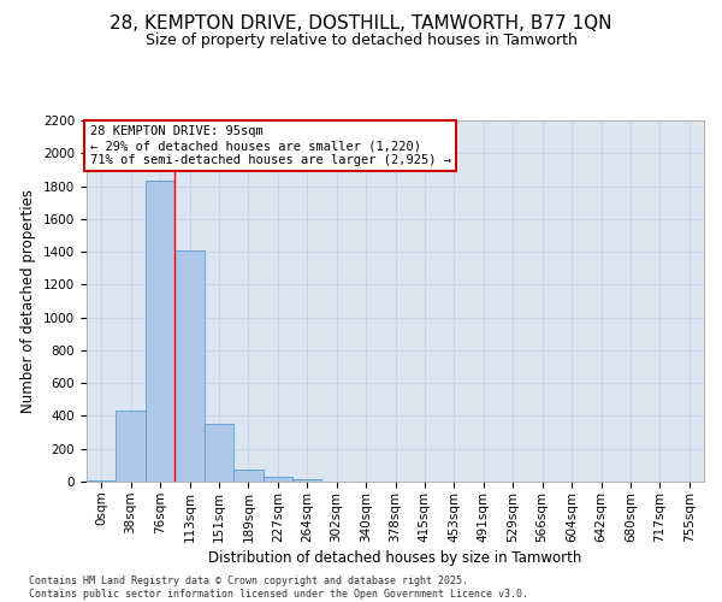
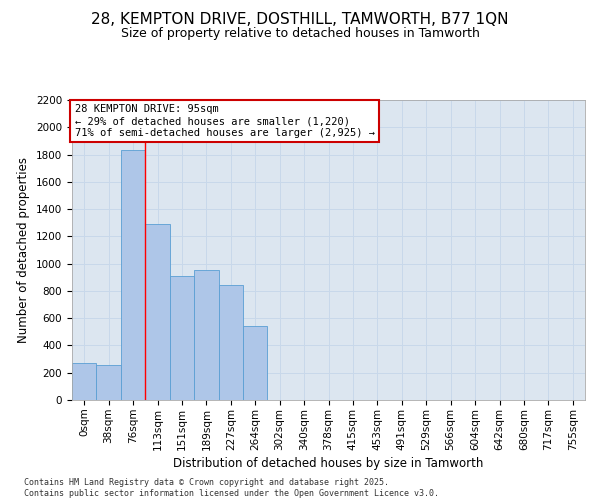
0sqm: 10 -> 270
38sqm: 430 -> 260
113sqm: 1410 -> 1290
151sqm: 360 -> 910
189sqm: 80 -> 950
227sqm: 30 -> 840
264sqm: 20 -> 540
